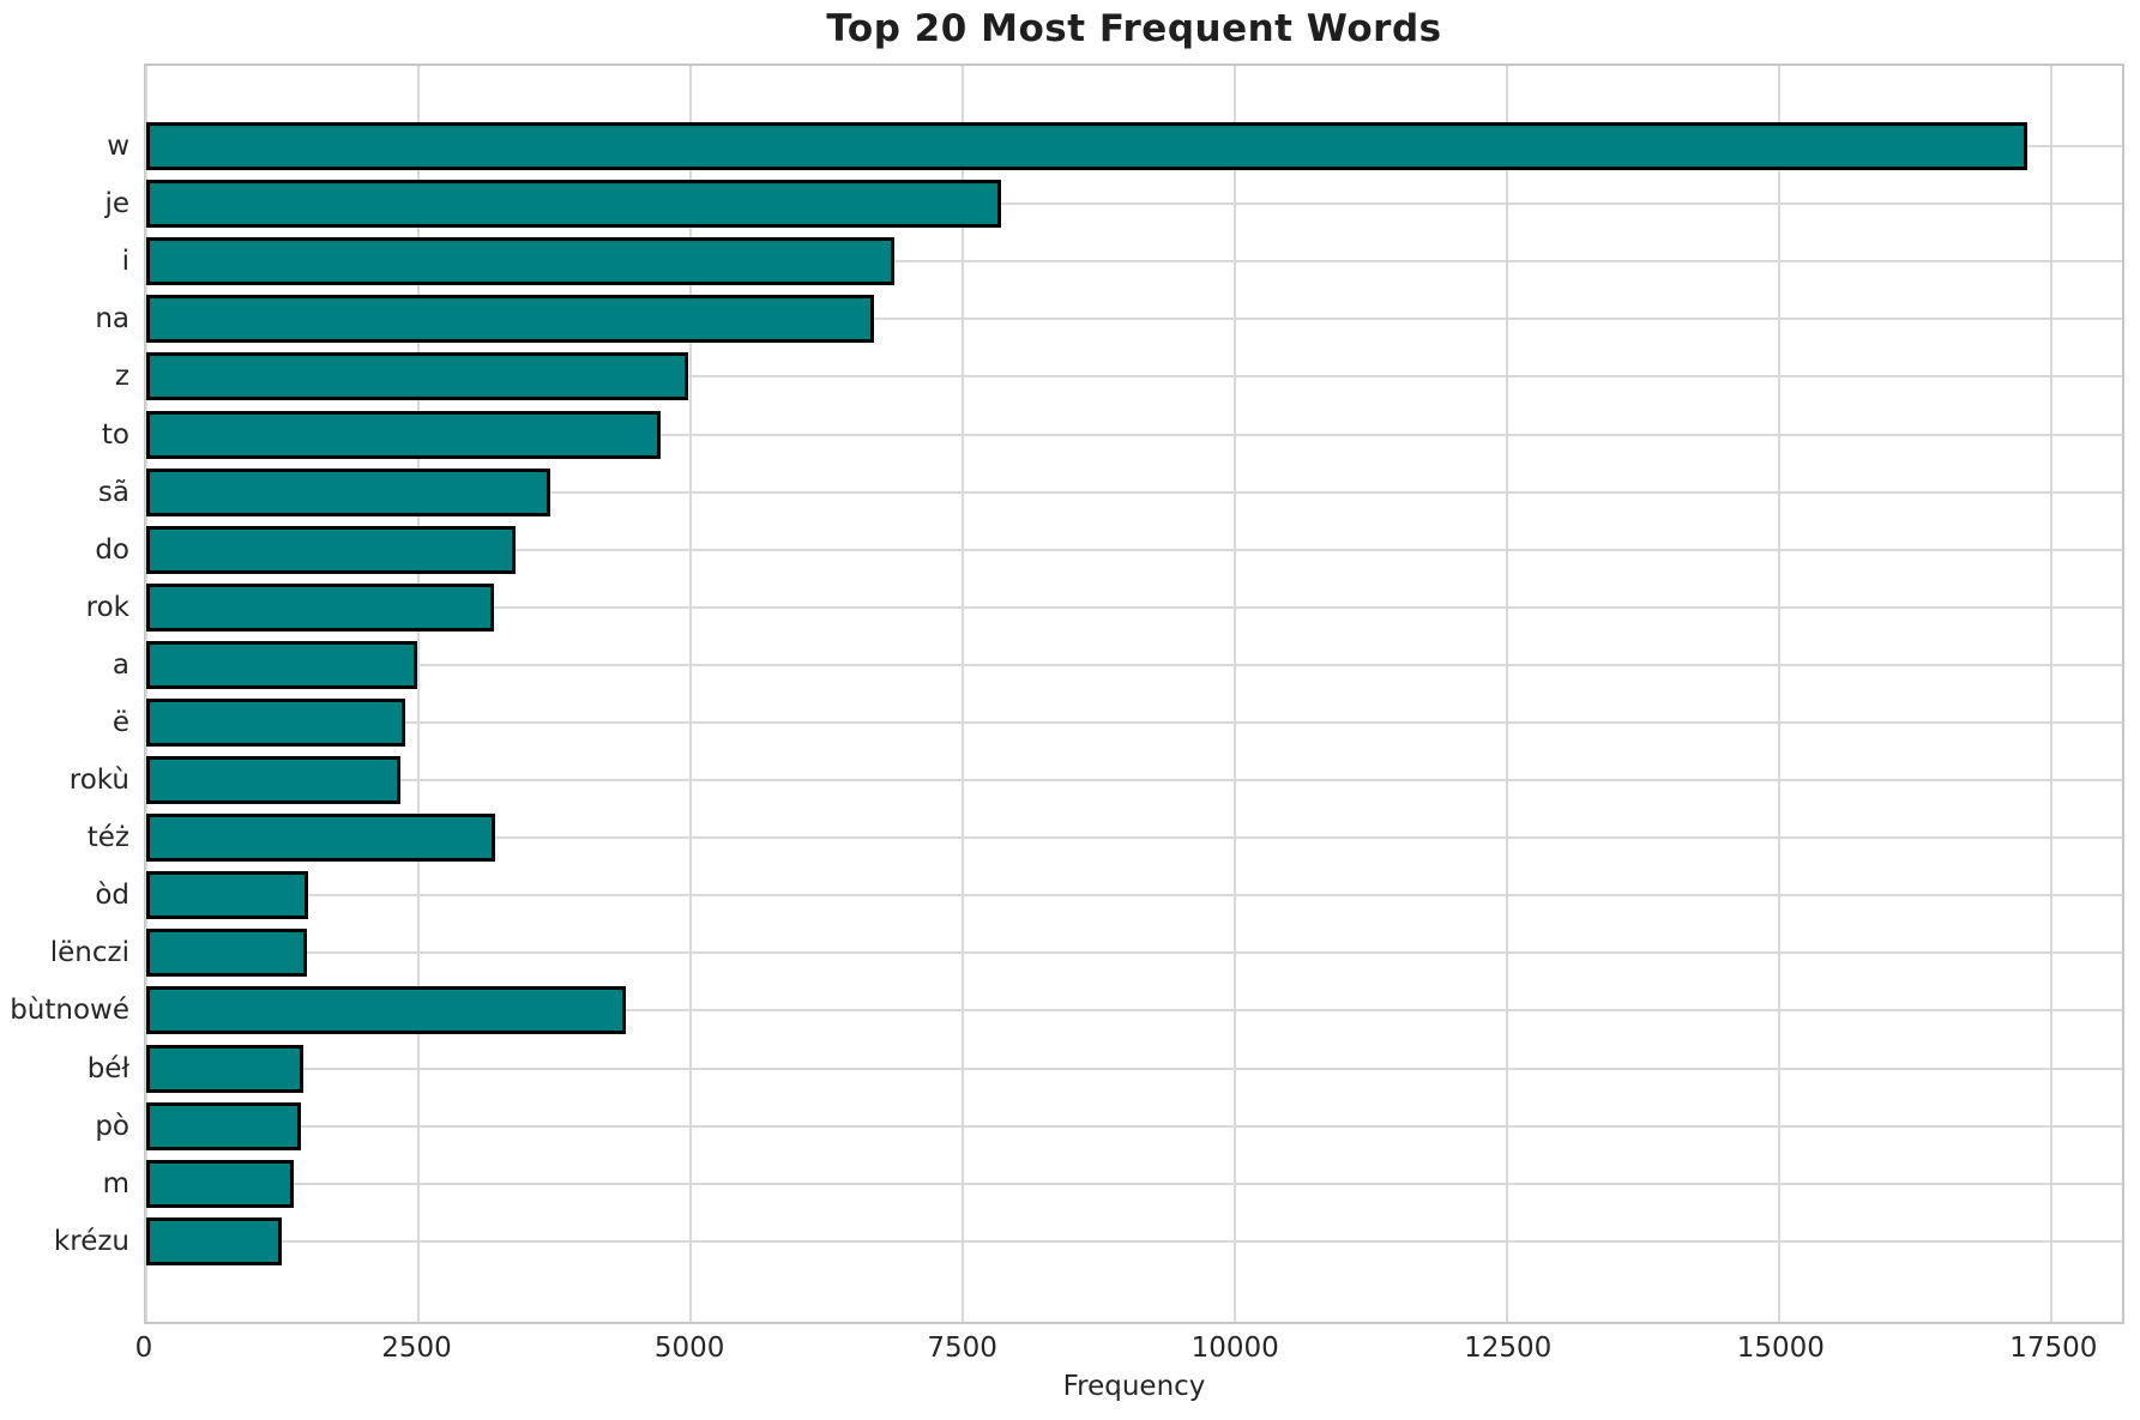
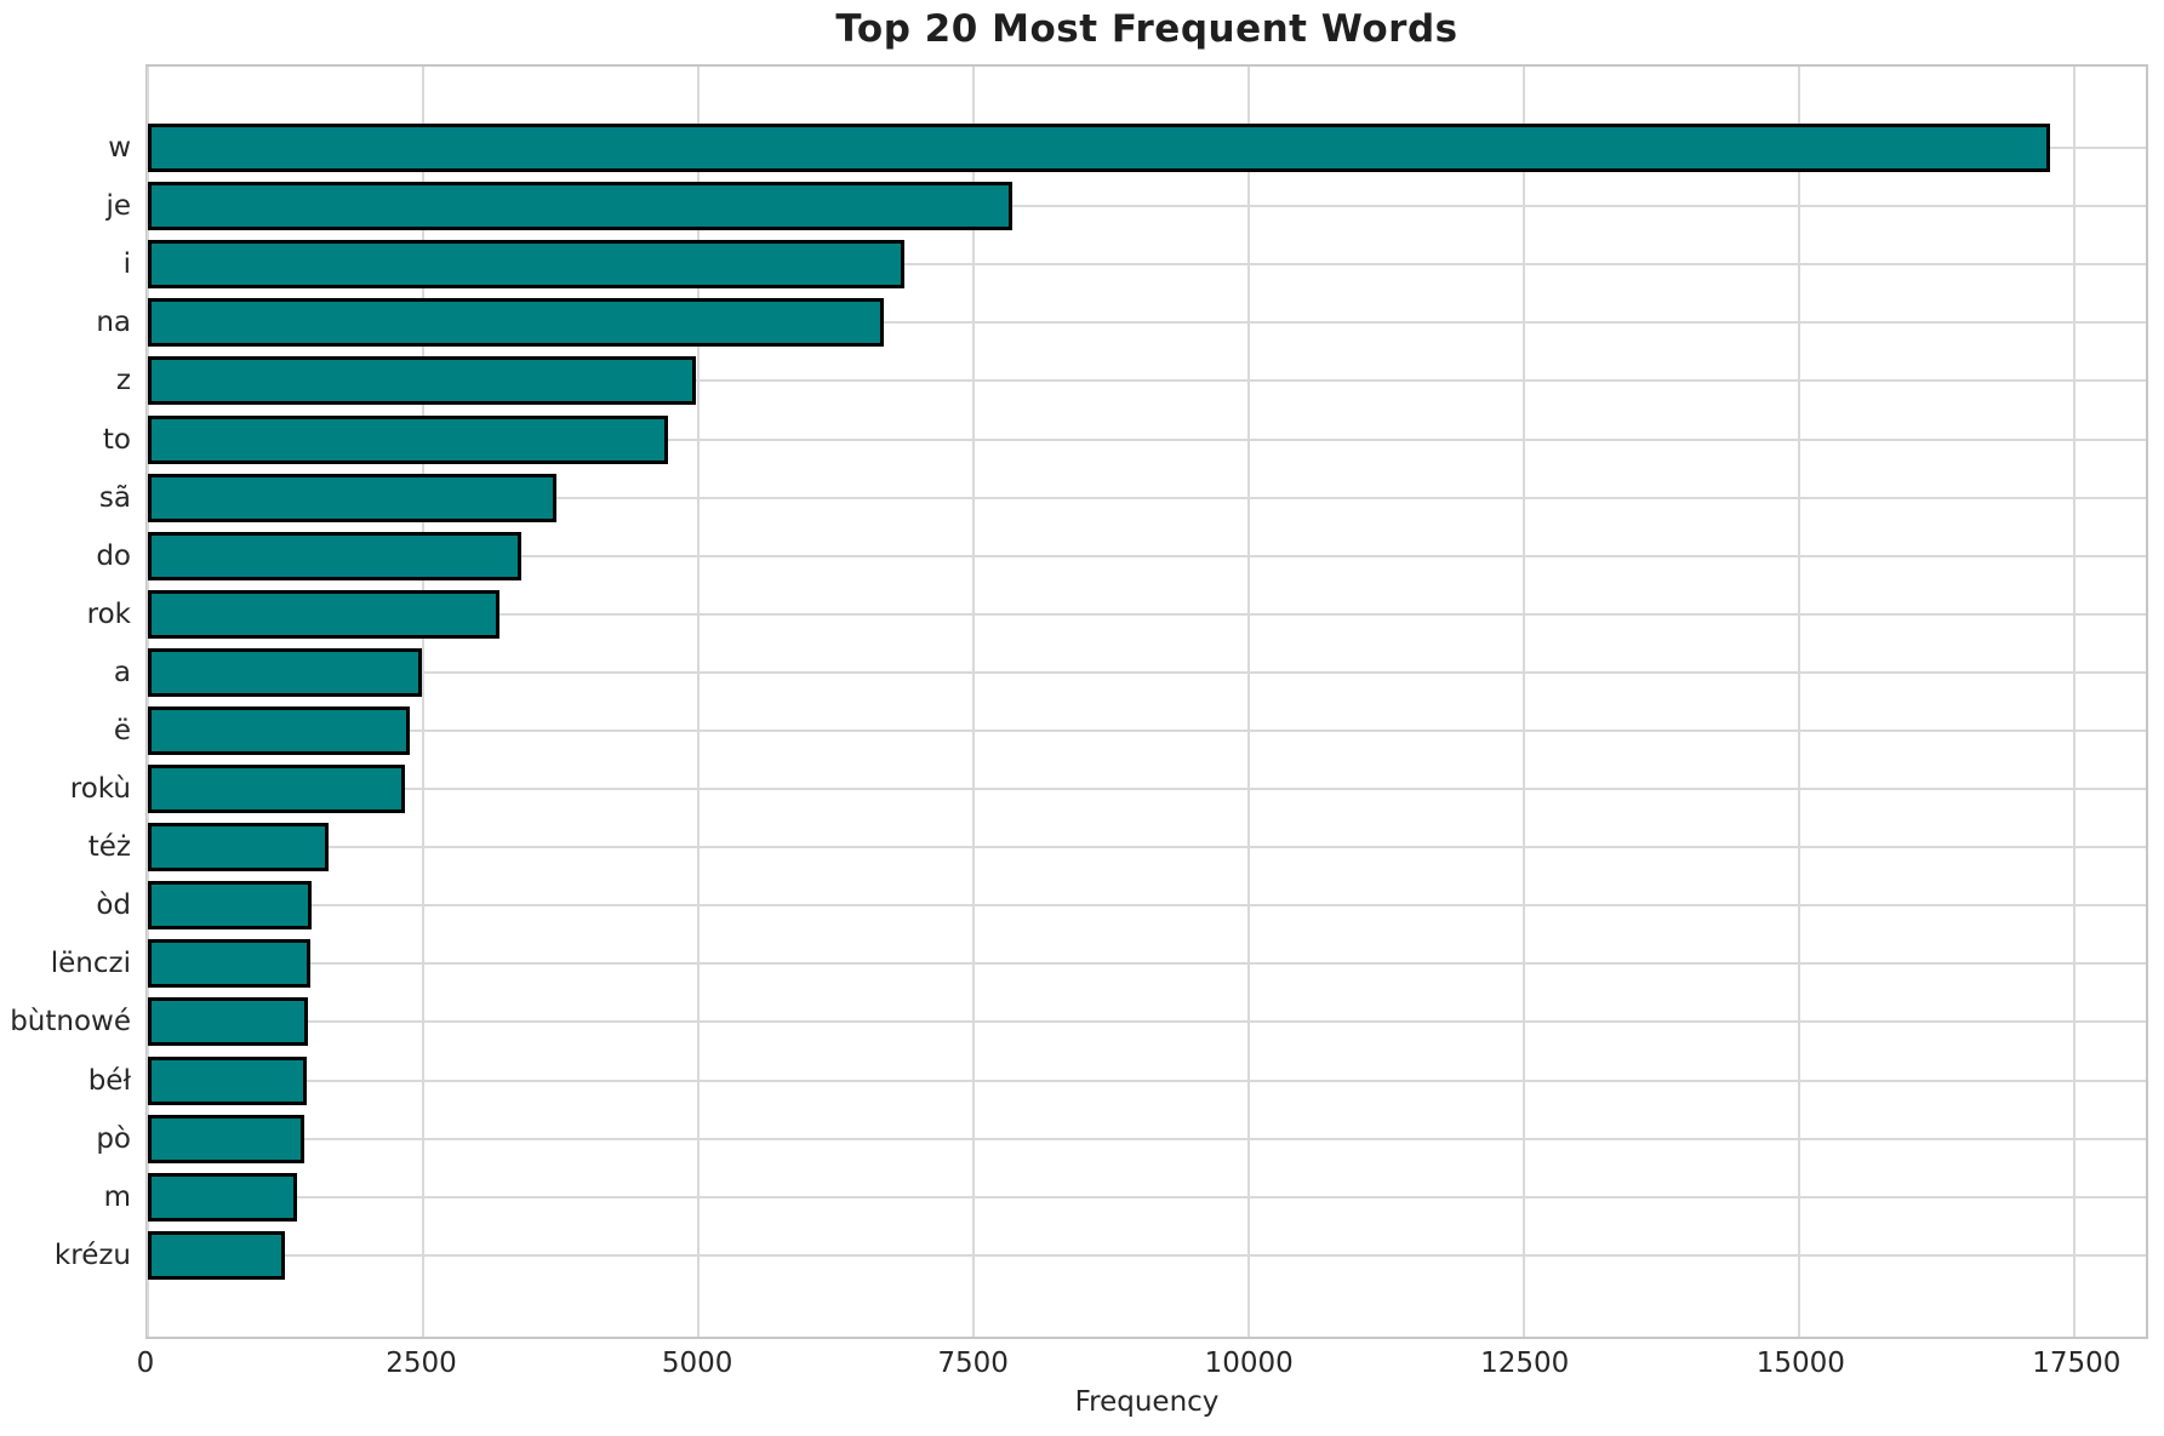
téż: 3200 -> 1600
bùtnowé: 4400 -> 1500
